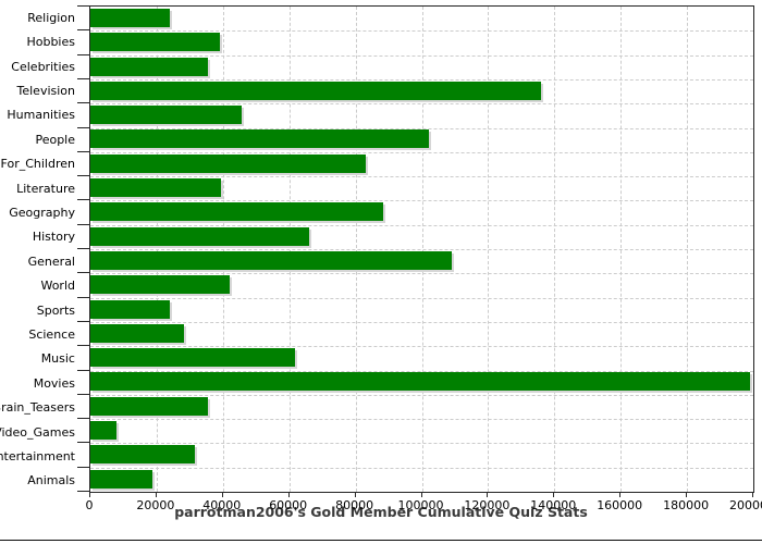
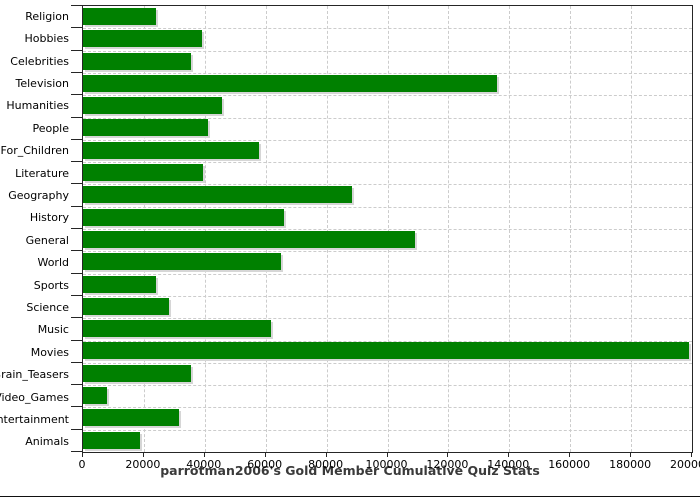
People: 102000 -> 41000
For_Children: 83000 -> 58000
World: 42000 -> 65000
